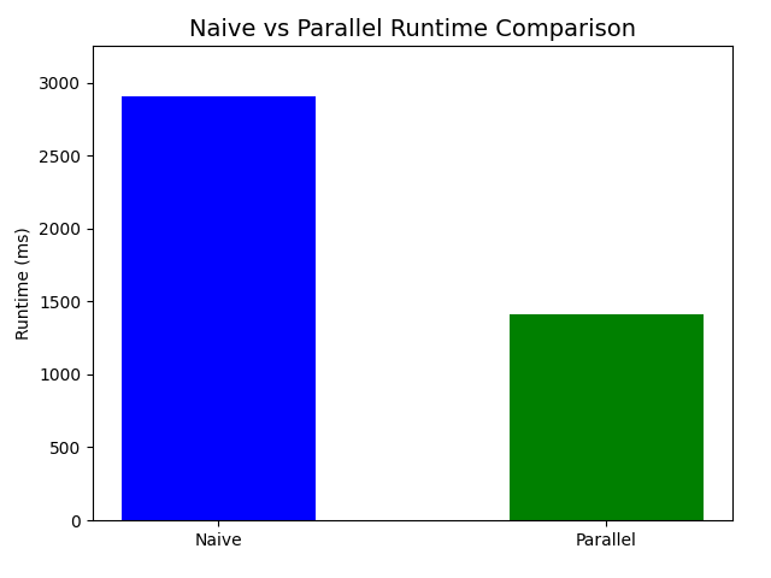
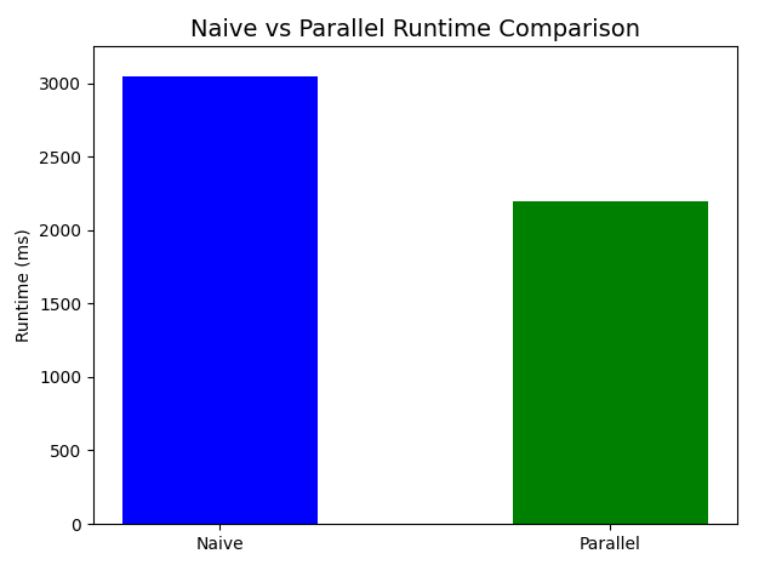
Naive: 2910 -> 3050
Parallel: 1410 -> 2200
